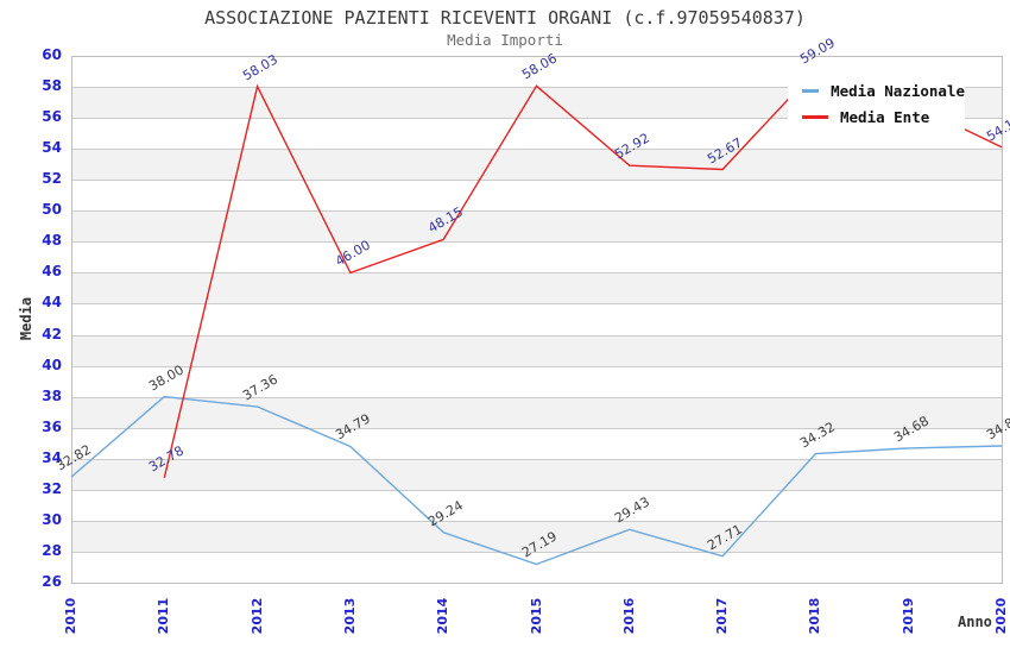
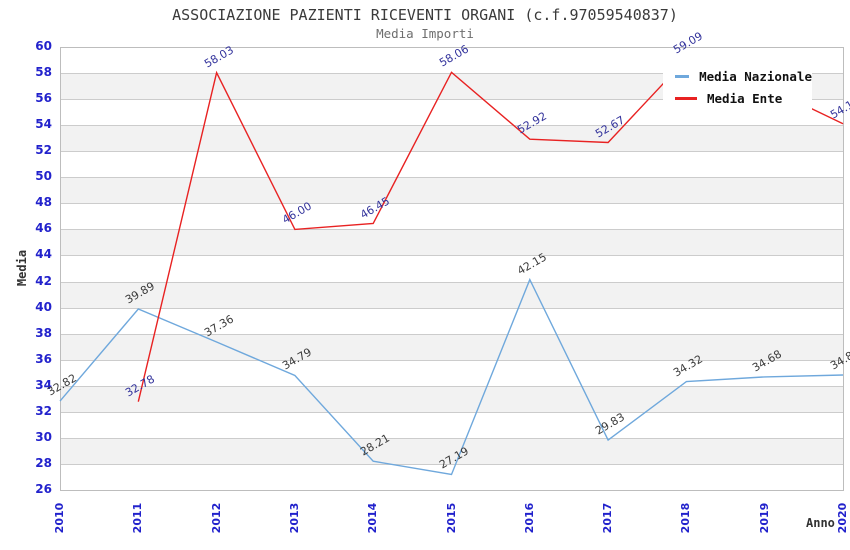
Media Nazionale/2011: 38.00 -> 39.89
Media Nazionale/2014: 29.24 -> 28.21
Media Ente/2014: 48.15 -> 46.45
Media Nazionale/2016: 29.43 -> 42.15
Media Nazionale/2017: 27.71 -> 29.83
